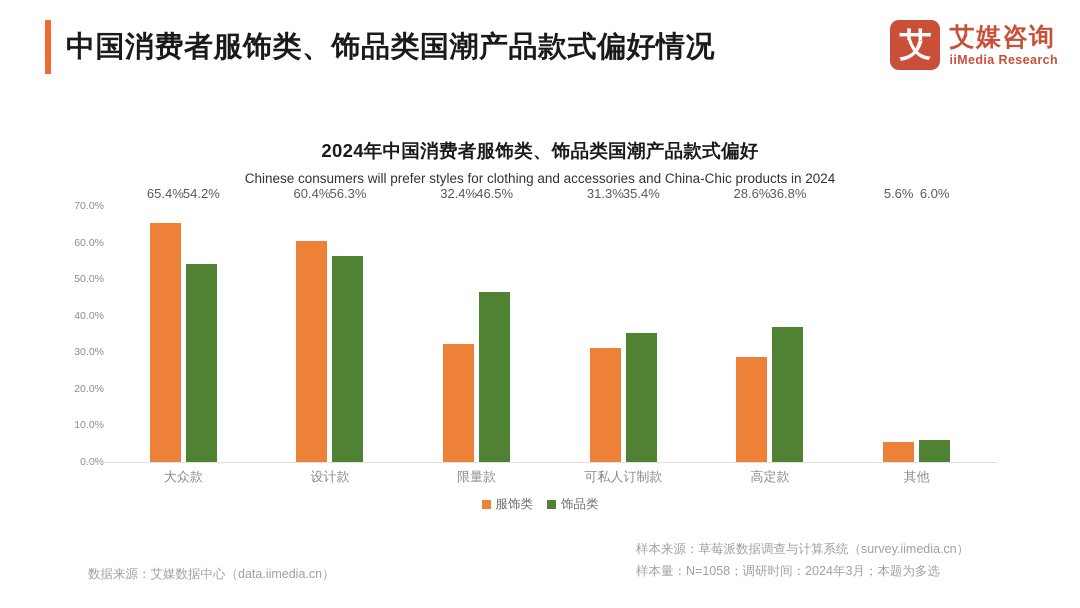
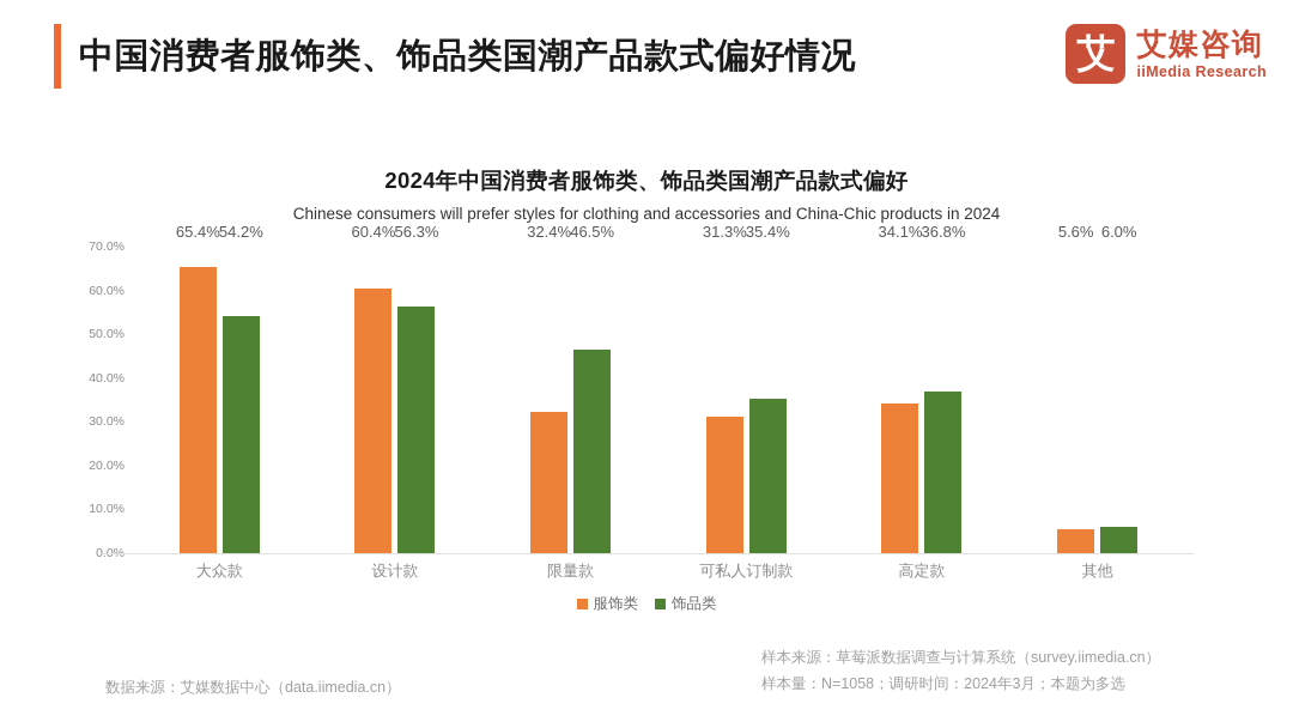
服饰类/高定款: 28.6% -> 34.1%
